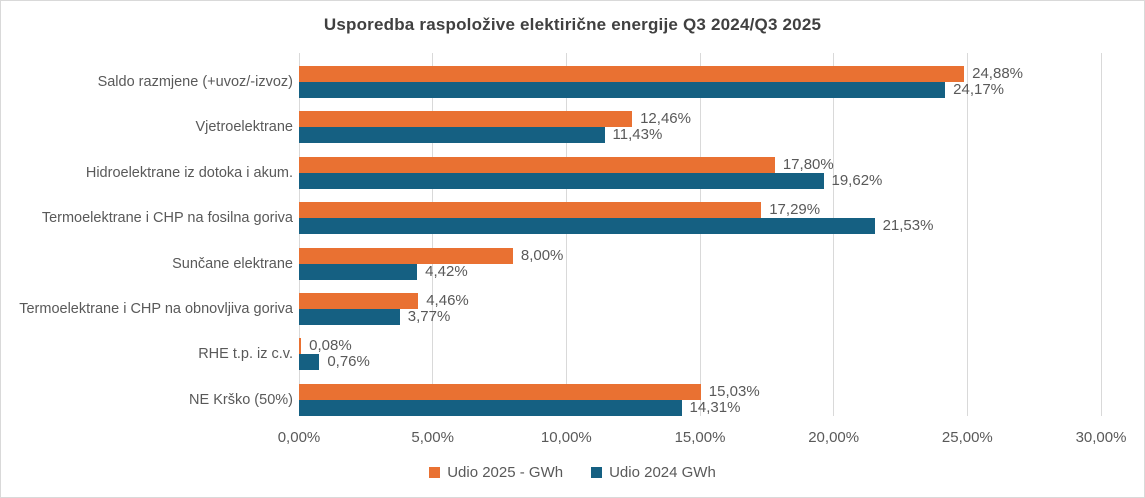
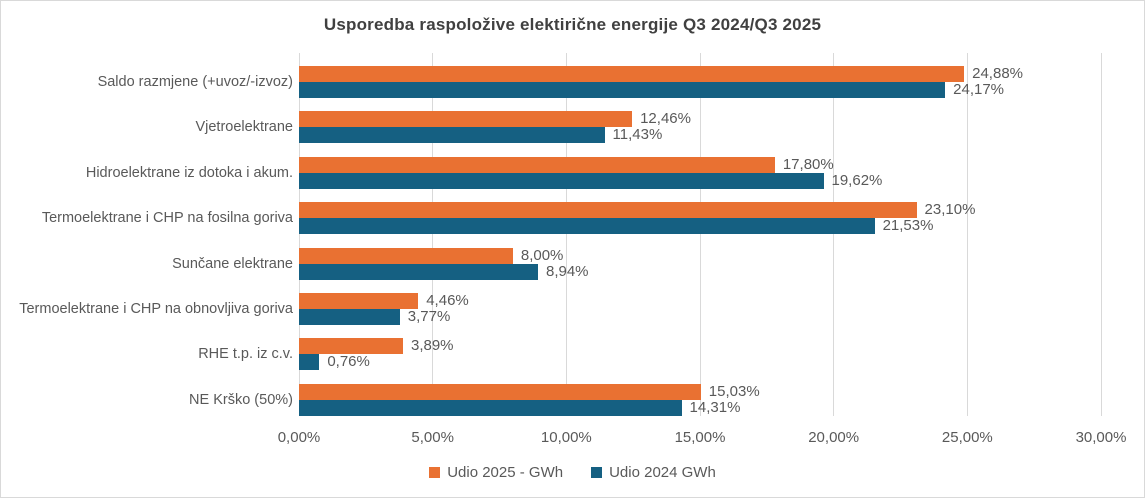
Udio 2025 - GWh/Termoelektrane i CHP na fosilna goriva: 17,29% -> 23,10%
Udio 2024 GWh/Sunčane elektrane: 4,42% -> 8,94%
Udio 2025 - GWh/RHE t.p. iz c.v.: 0,08% -> 3,89%
